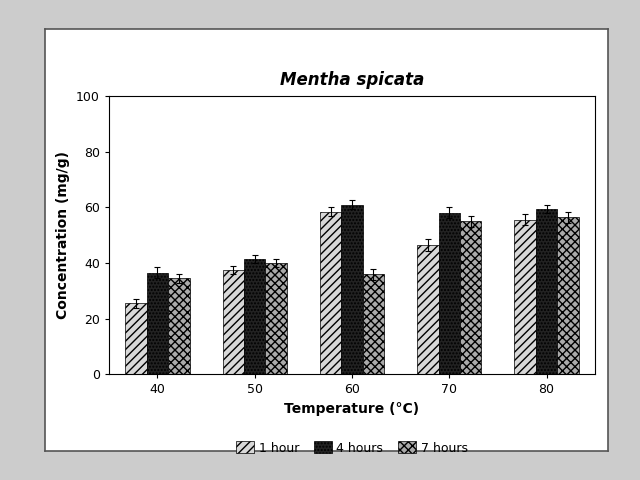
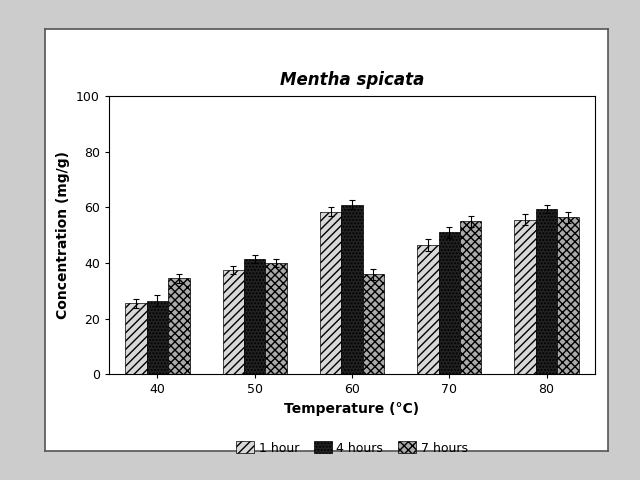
4 hours/40: 36.5 -> 26.5
4 hours/70: 58.0 -> 51.0
